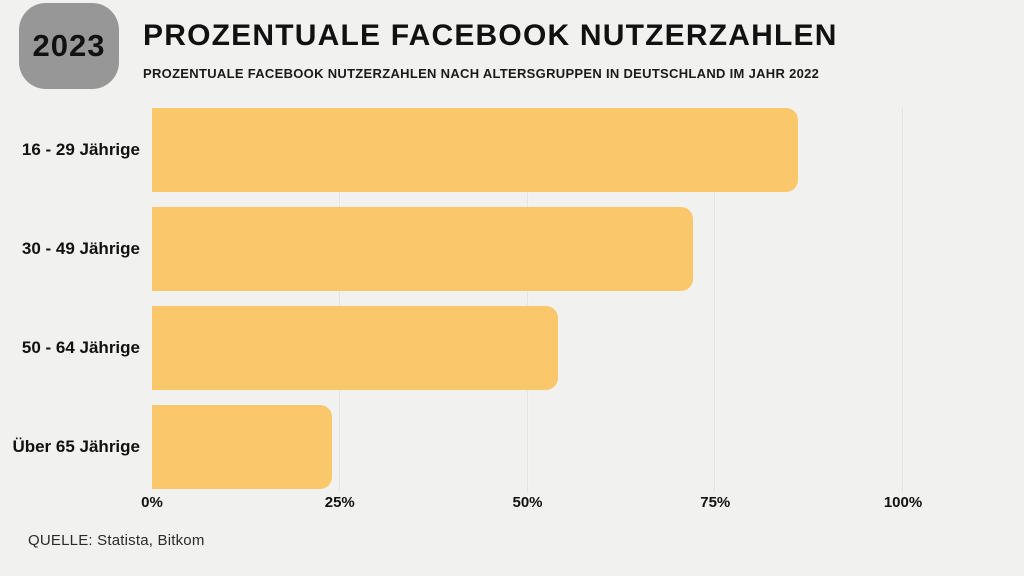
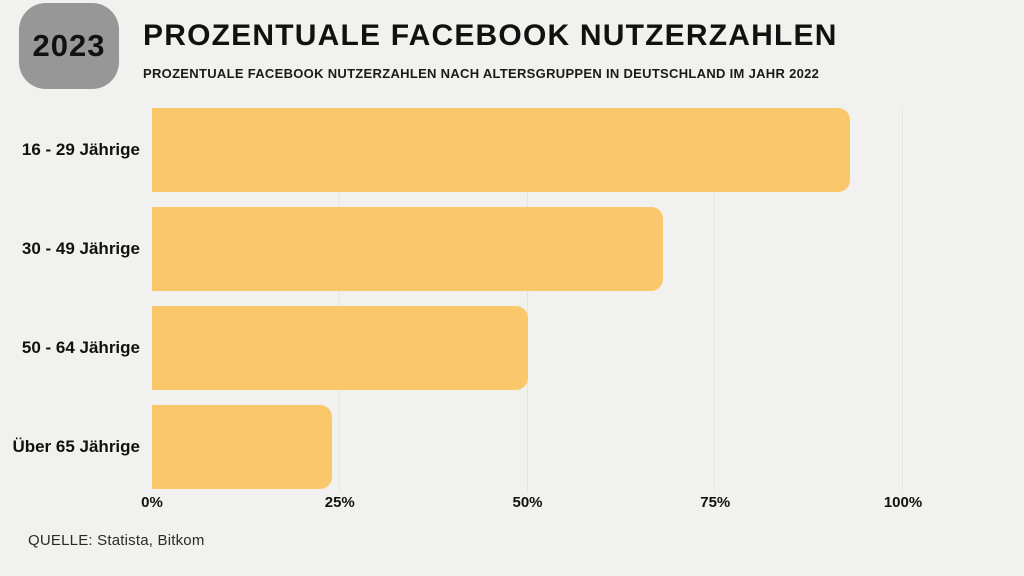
16 - 29 Jährige: 86% -> 93%
30 - 49 Jährige: 72% -> 68%
50 - 64 Jährige: 54% -> 50%
